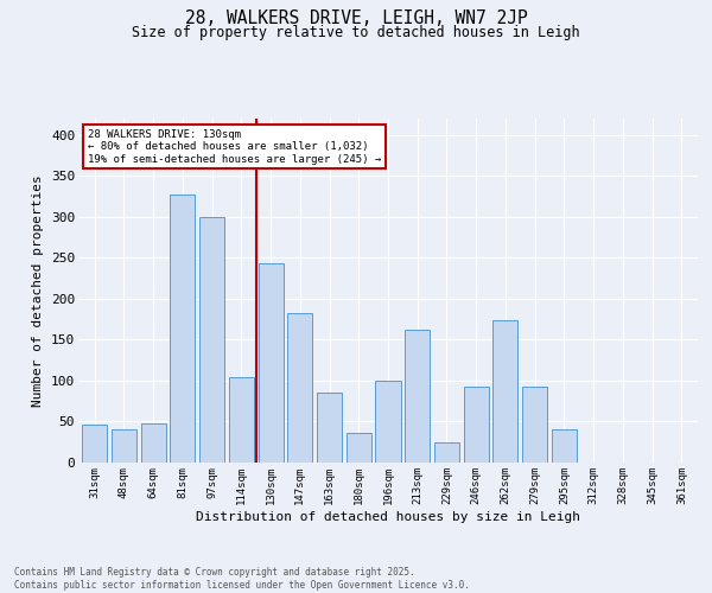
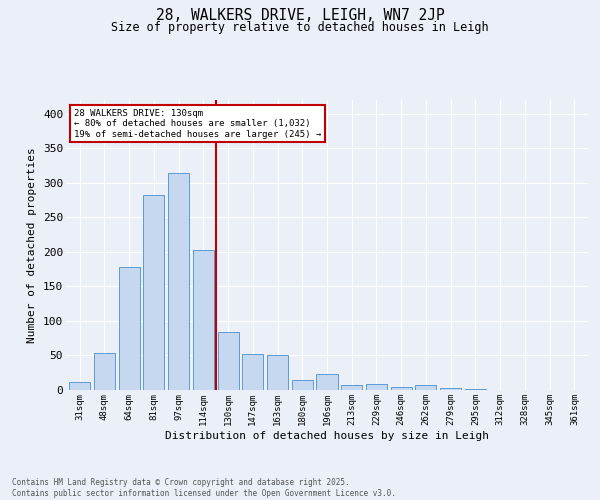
31sqm: 46 -> 11
48sqm: 40 -> 54
64sqm: 48 -> 178
81sqm: 328 -> 283
97sqm: 300 -> 315
114sqm: 104 -> 203
130sqm: 244 -> 84
147sqm: 182 -> 52
163sqm: 86 -> 50
180sqm: 36 -> 15
196sqm: 100 -> 23
213sqm: 162 -> 7
229sqm: 24 -> 8
246sqm: 92 -> 4
262sqm: 174 -> 7
279sqm: 92 -> 3
295sqm: 40 -> 2
